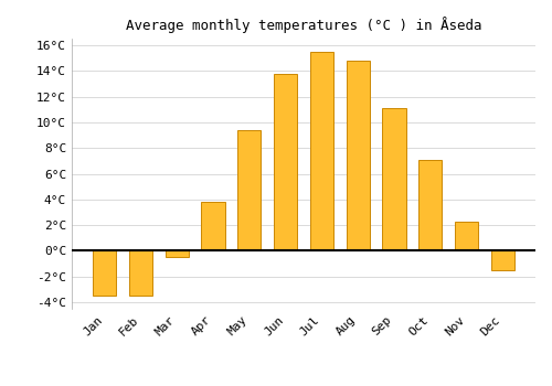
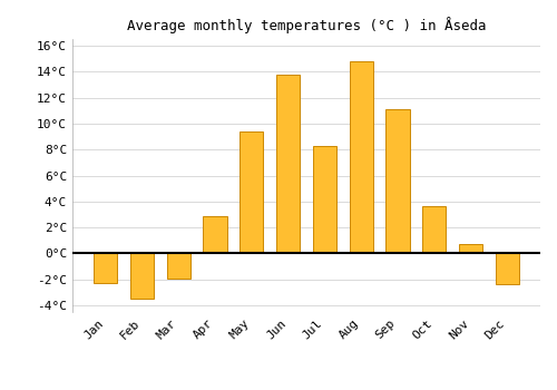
Jan: -3.5°C -> -2.3°C
Mar: -0.5°C -> -1.9°C
Apr: 3.8°C -> 2.9°C
Jul: 15.5°C -> 8.3°C
Oct: 7.1°C -> 3.6°C
Nov: 2.3°C -> 0.7°C
Dec: -1.5°C -> -2.4°C
